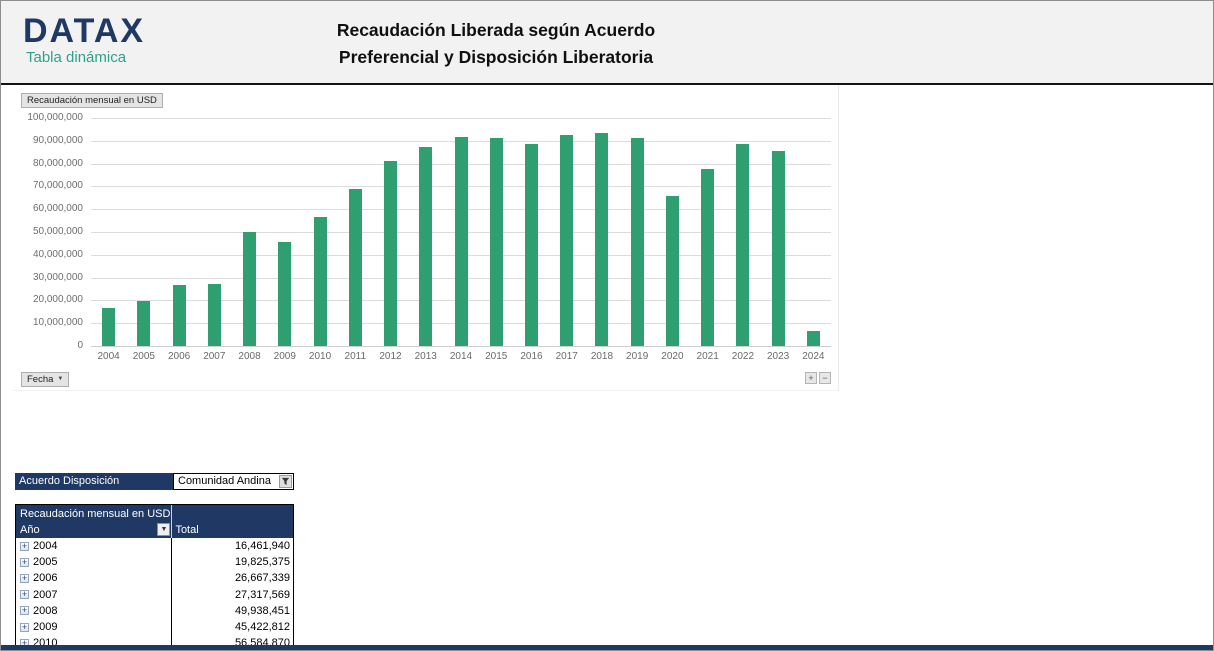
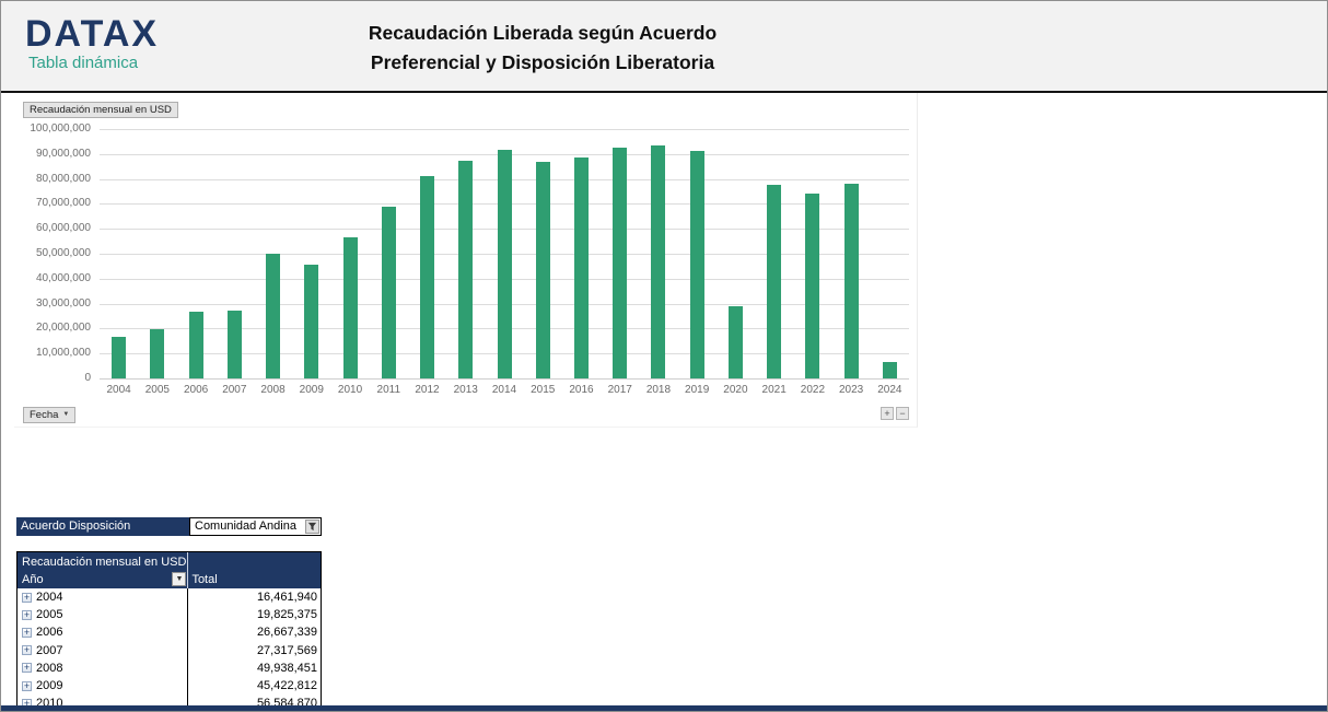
2015: 91000000 -> 87000000
2020: 66000000 -> 29000000
2022: 89000000 -> 74000000
2023: 86000000 -> 78000000
